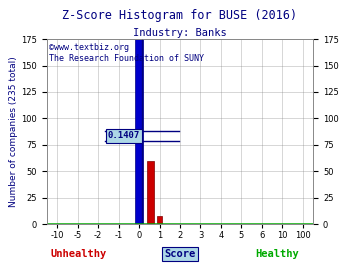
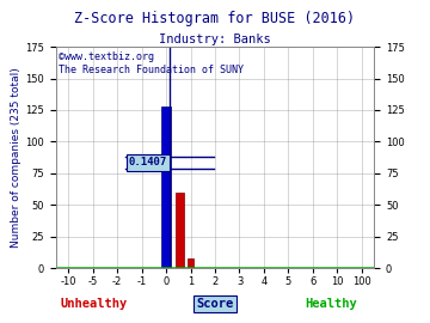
0: 175 -> 128
